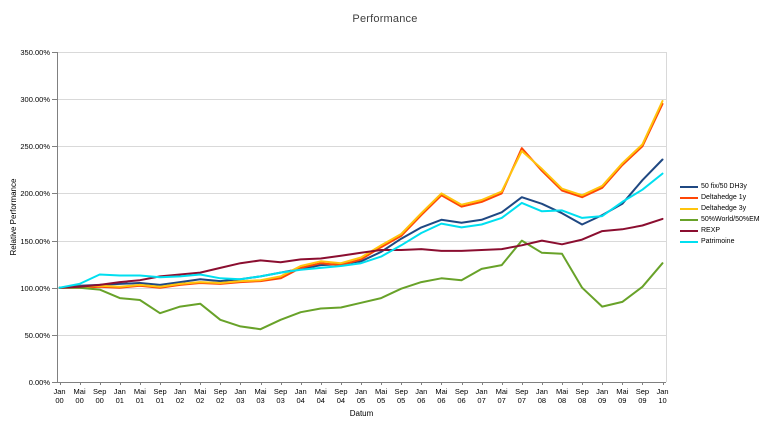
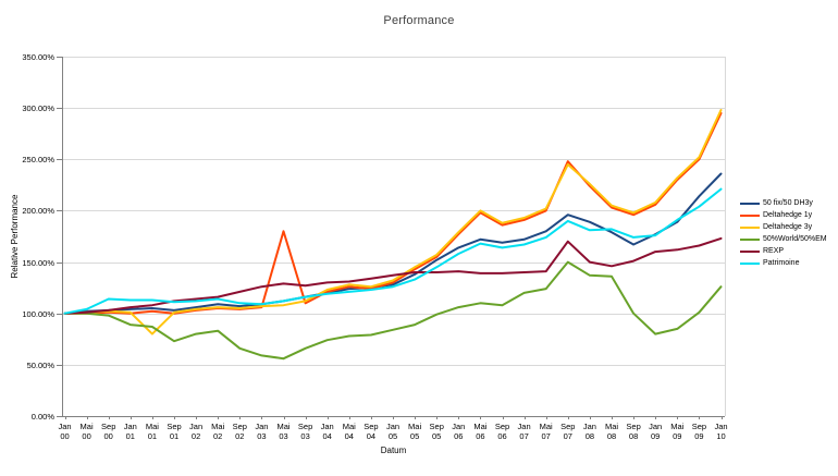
Deltahedge 3y/Mai 01: 100% -> 80%
Deltahedge 1y/Mai 03: 110% -> 180%
REXP/Sep 07: 140% -> 170%
